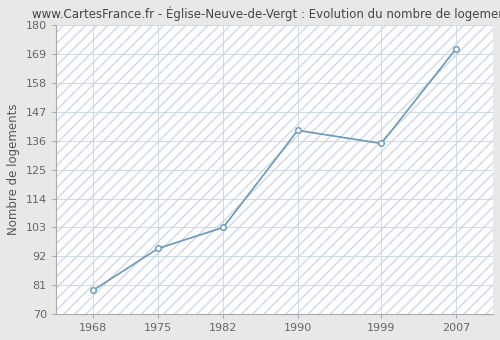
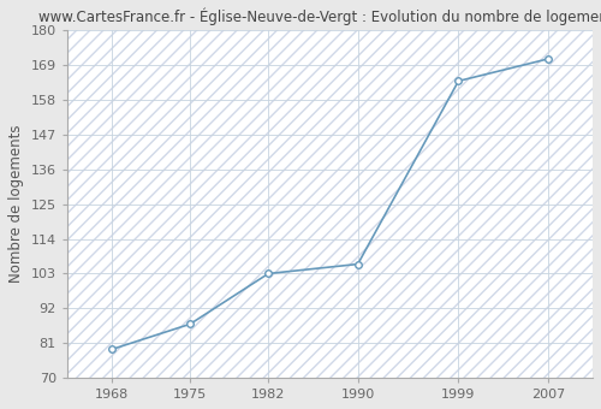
1975: 95 -> 87
1990: 140 -> 106
1999: 135 -> 164
